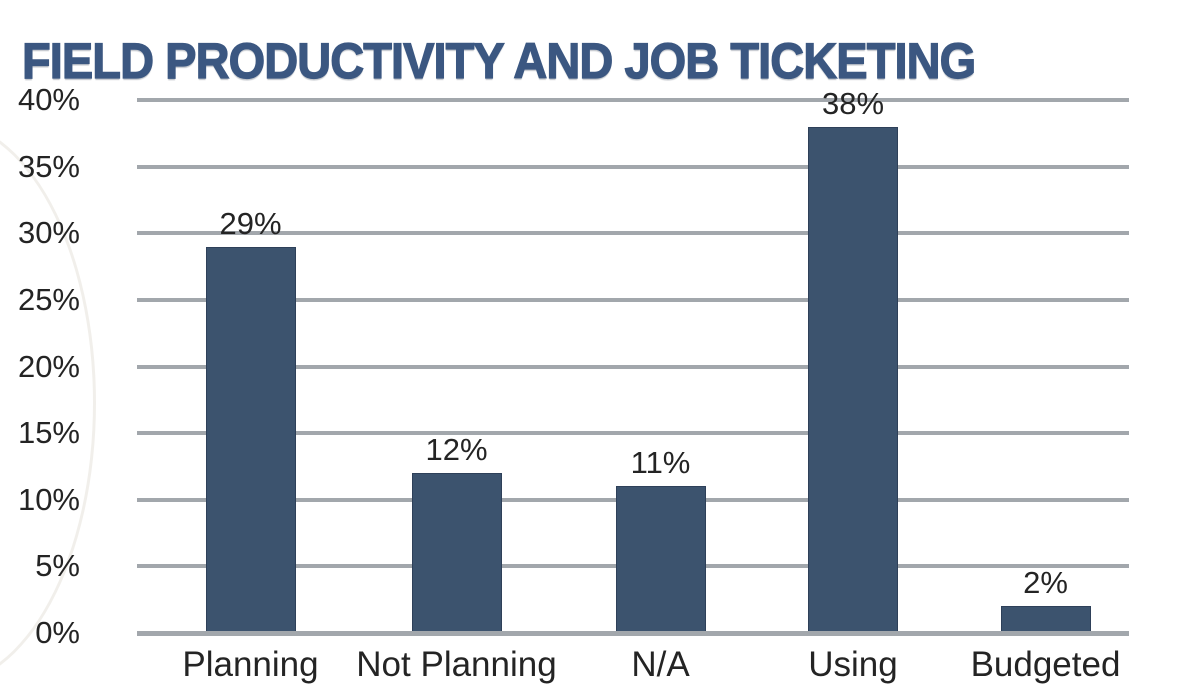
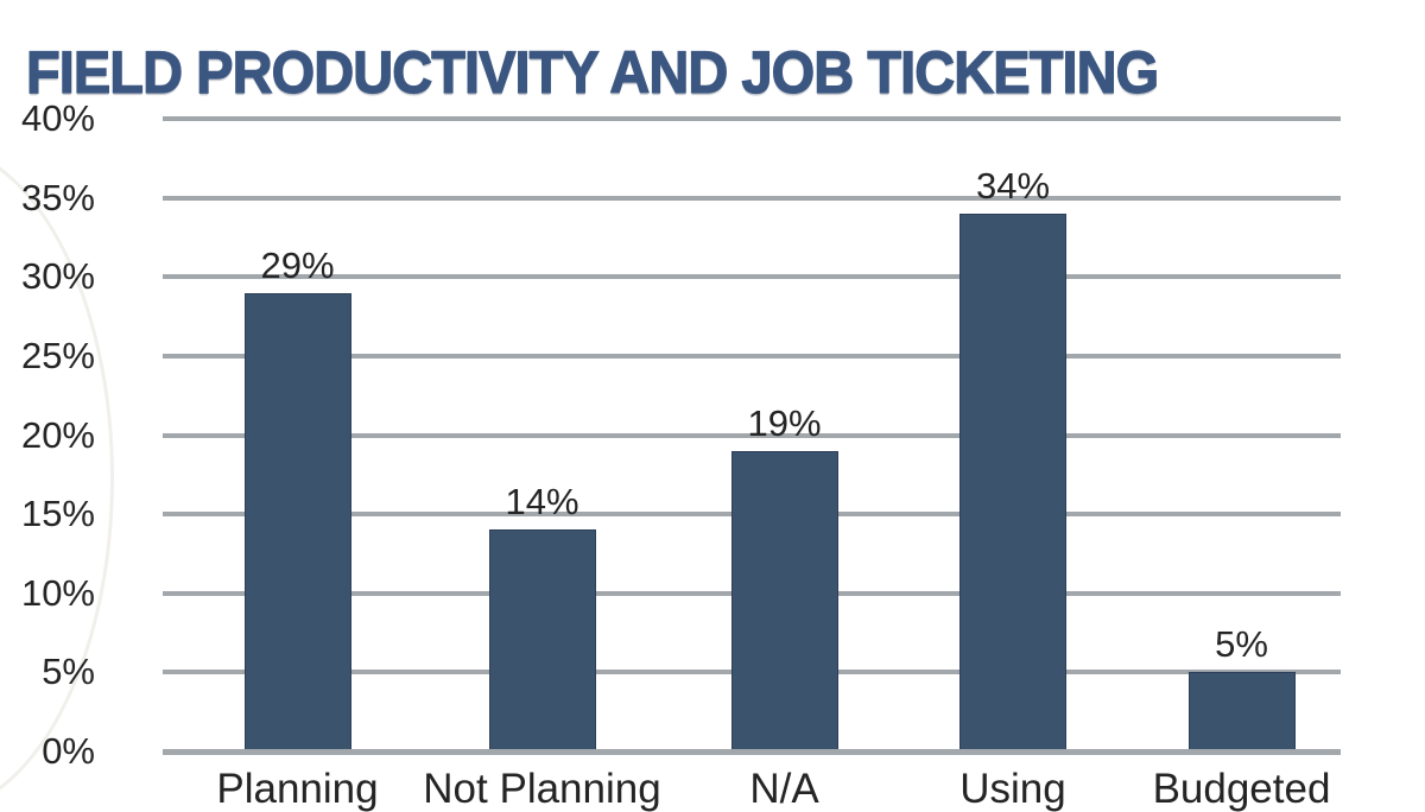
Not Planning: 12% -> 14%
N/A: 11% -> 19%
Using: 38% -> 34%
Budgeted: 2% -> 5%
